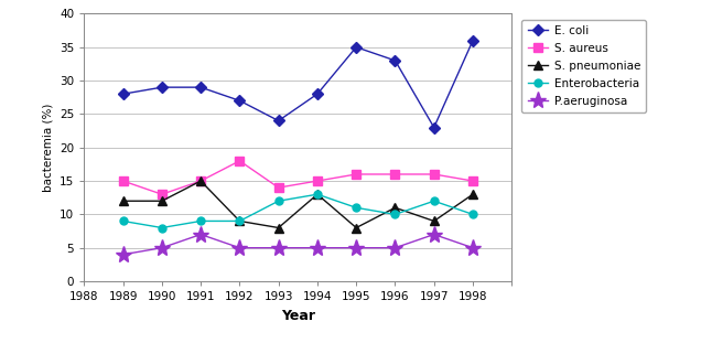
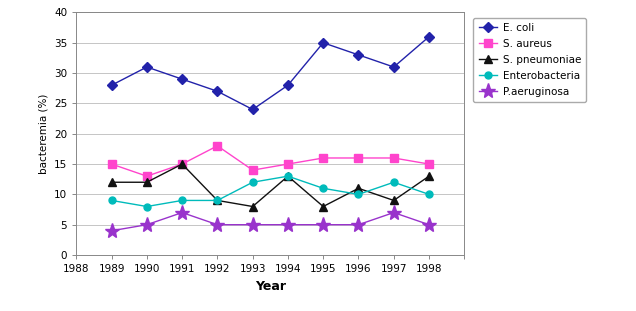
E. coli/1990: 29 -> 31
E. coli/1997: 23 -> 31
